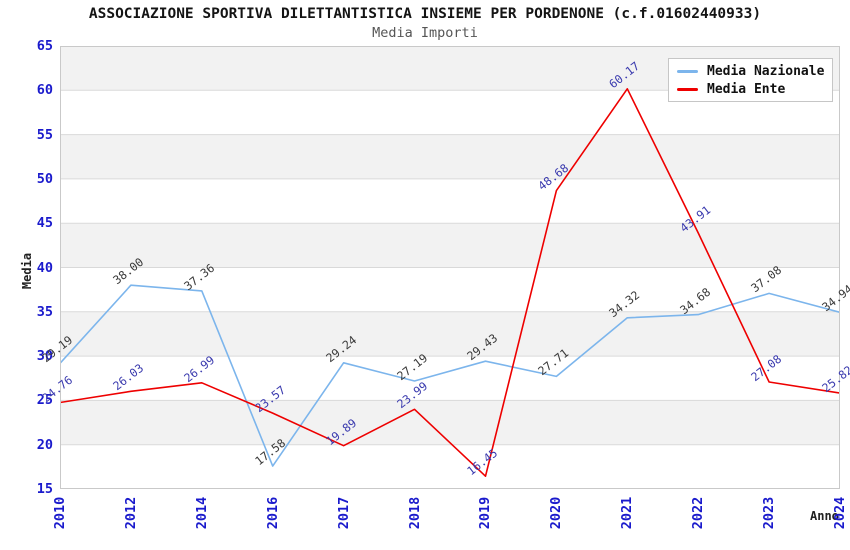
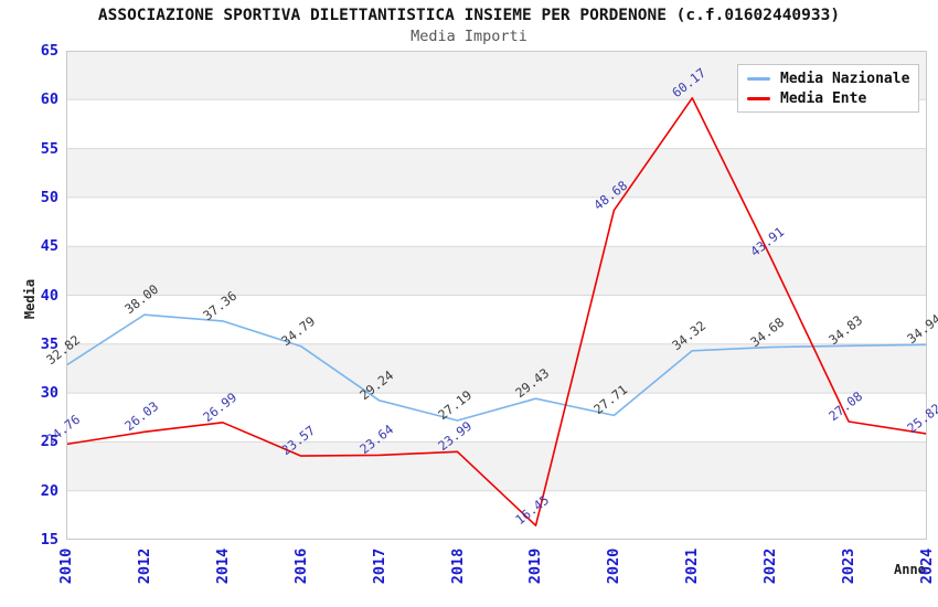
Media Nazionale/2010: 29.19 -> 32.82
Media Nazionale/2016: 17.58 -> 34.79
Media Ente/2017: 19.89 -> 23.64
Media Nazionale/2023: 37.08 -> 34.83
